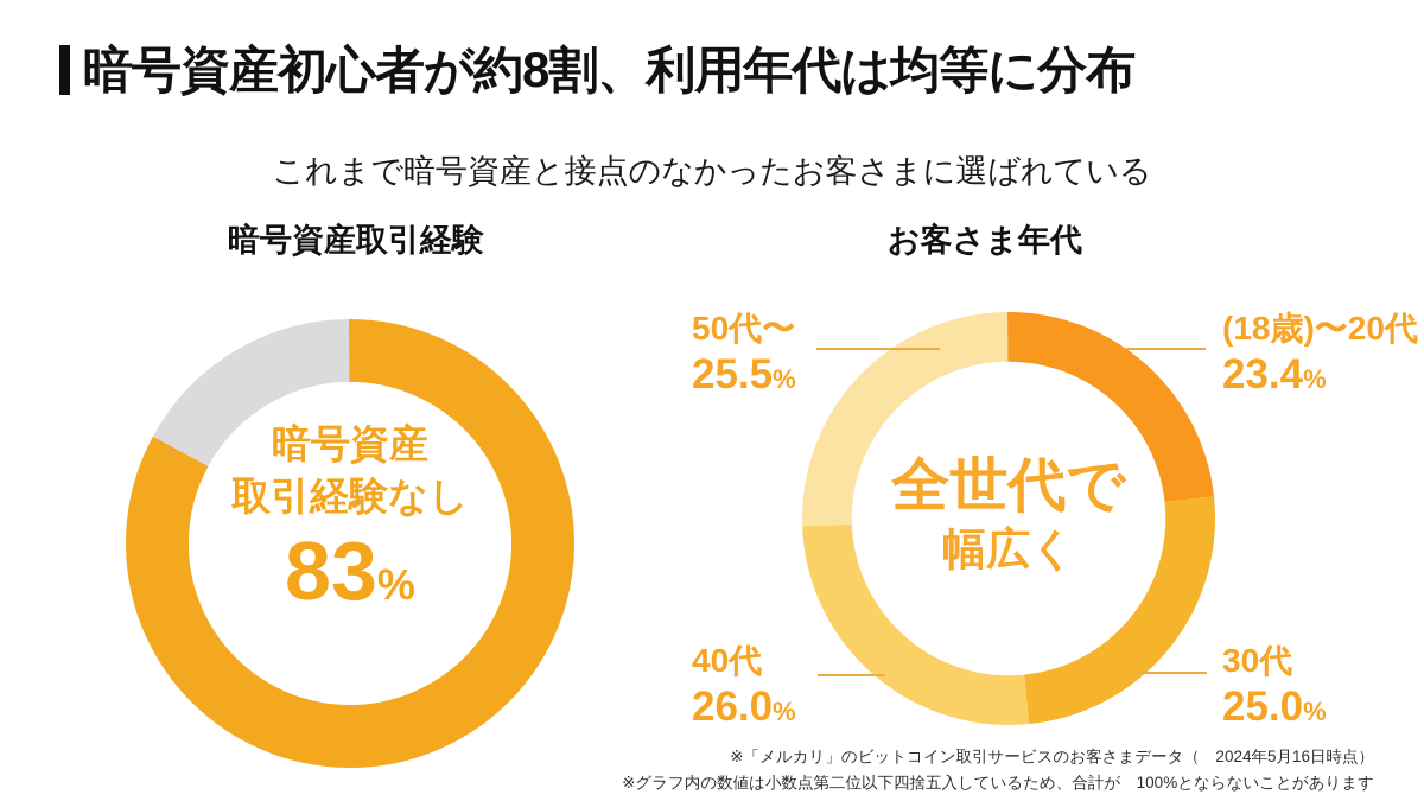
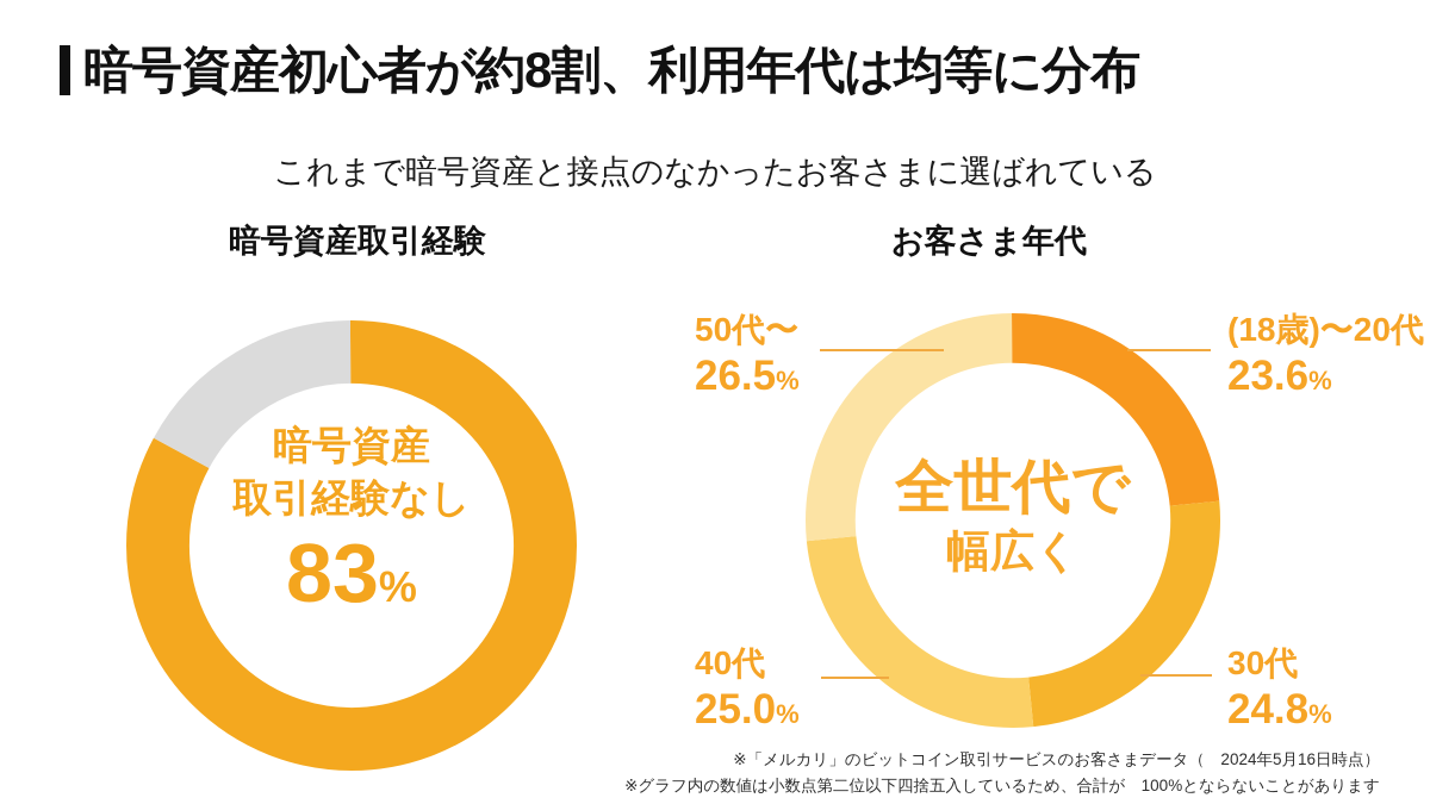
お客さま年代/(18歳)〜20代: 23.4 -> 23.6
お客さま年代/30代: 25.0 -> 24.8
お客さま年代/40代: 26.0 -> 25.0
お客さま年代/50代〜: 25.5 -> 26.5
